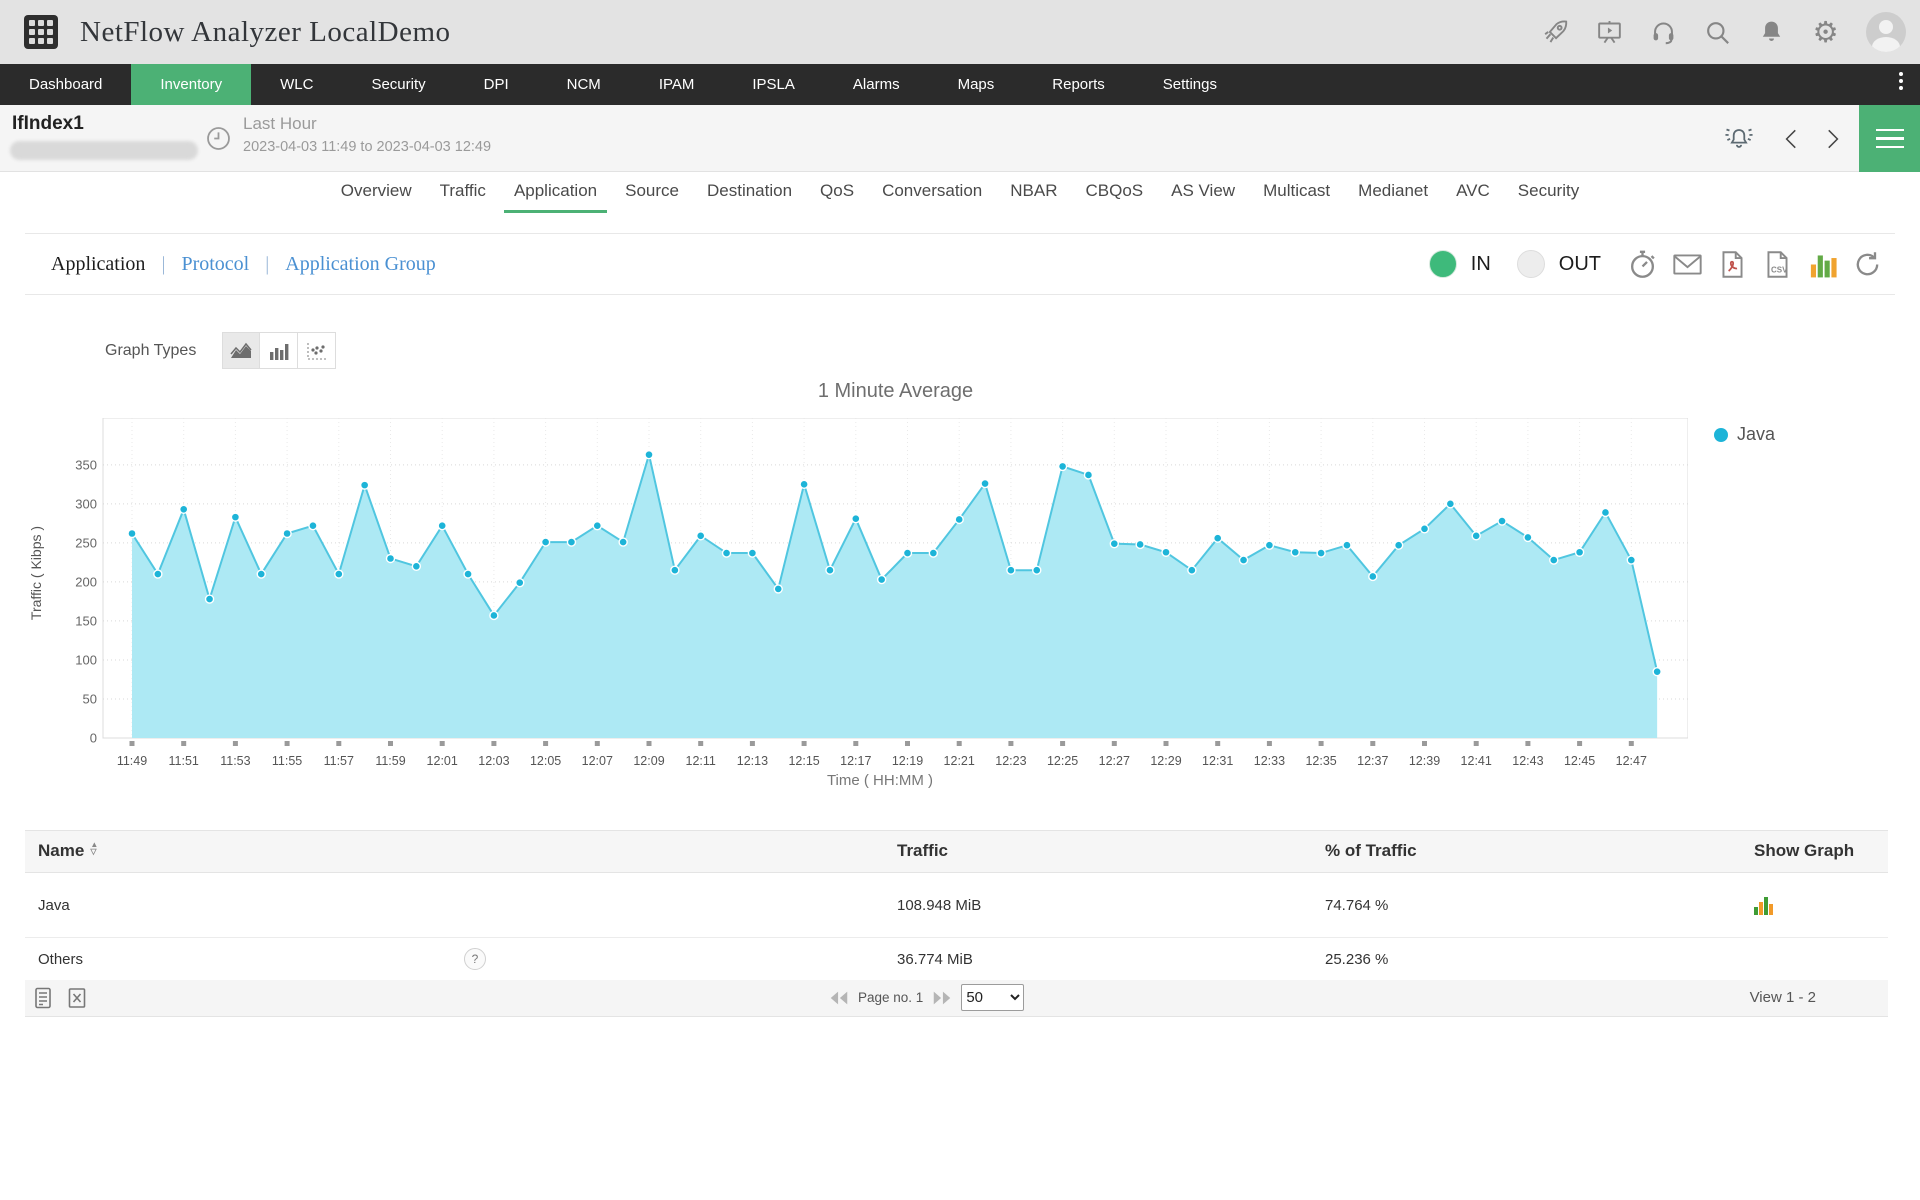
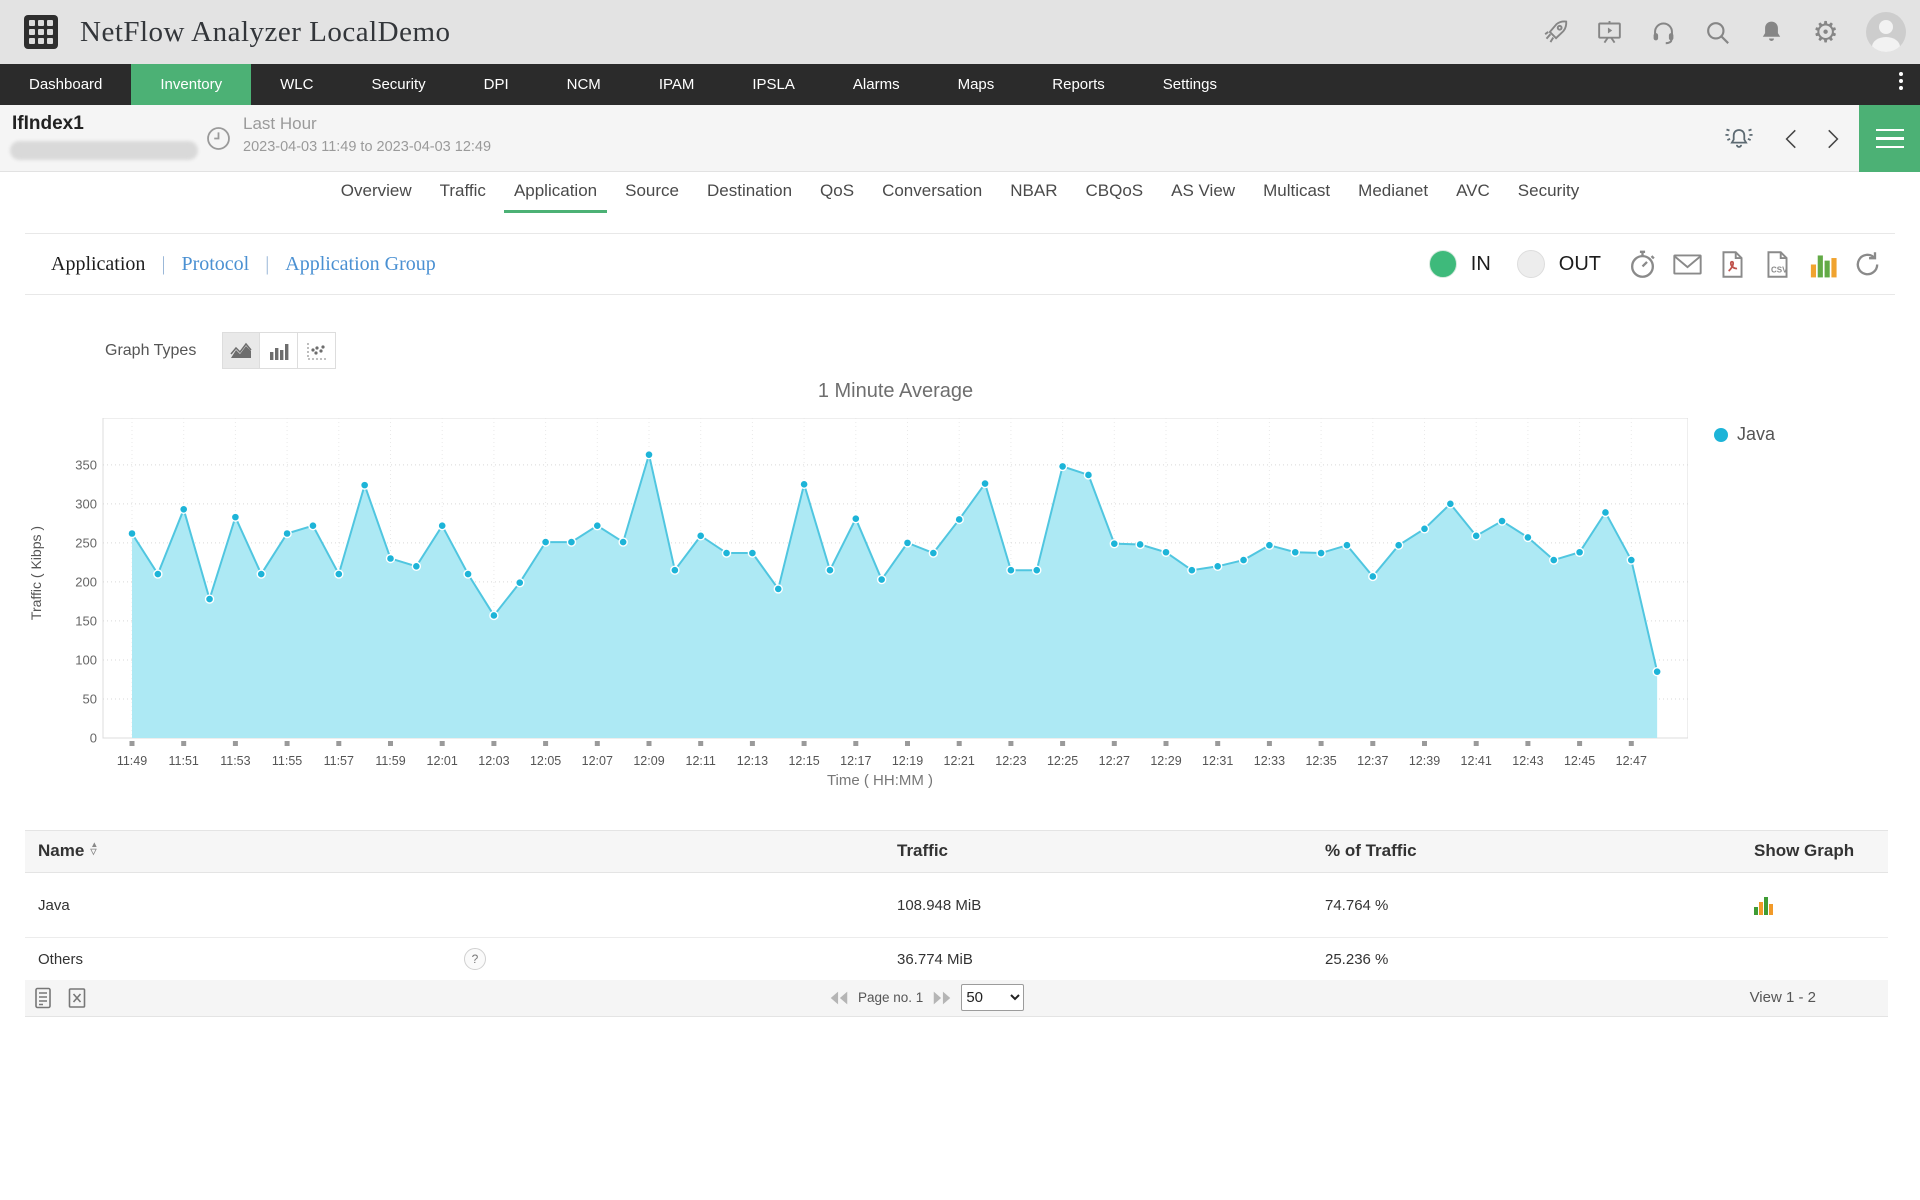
12:19: 240 -> 250
12:31: 260 -> 220
